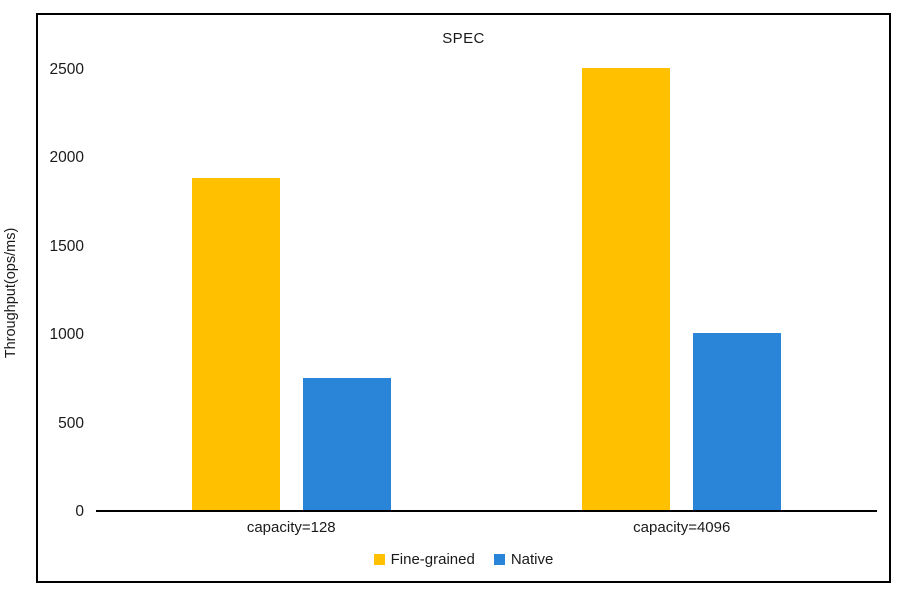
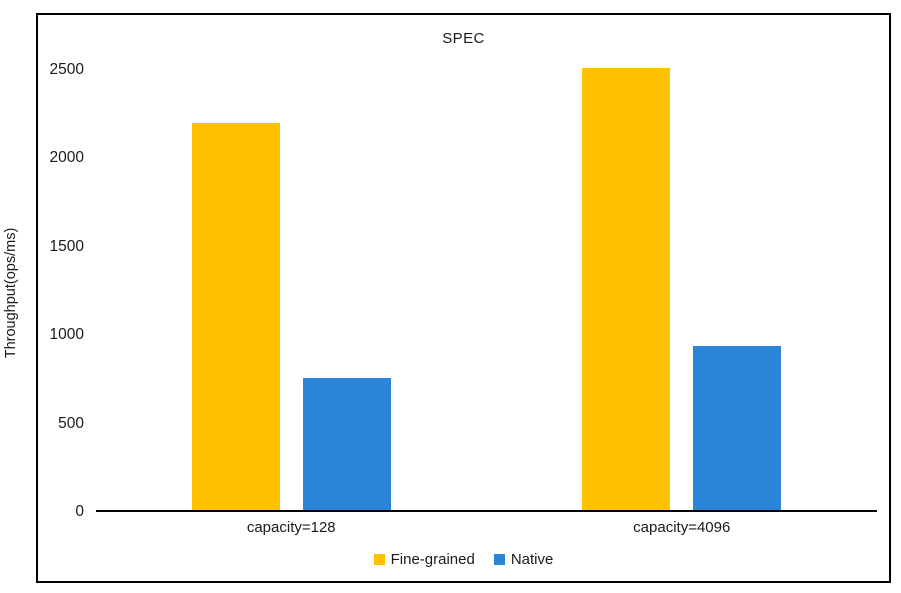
Fine-grained/capacity=128: 1890 -> 2200
Native/capacity=4096: 1010 -> 940
